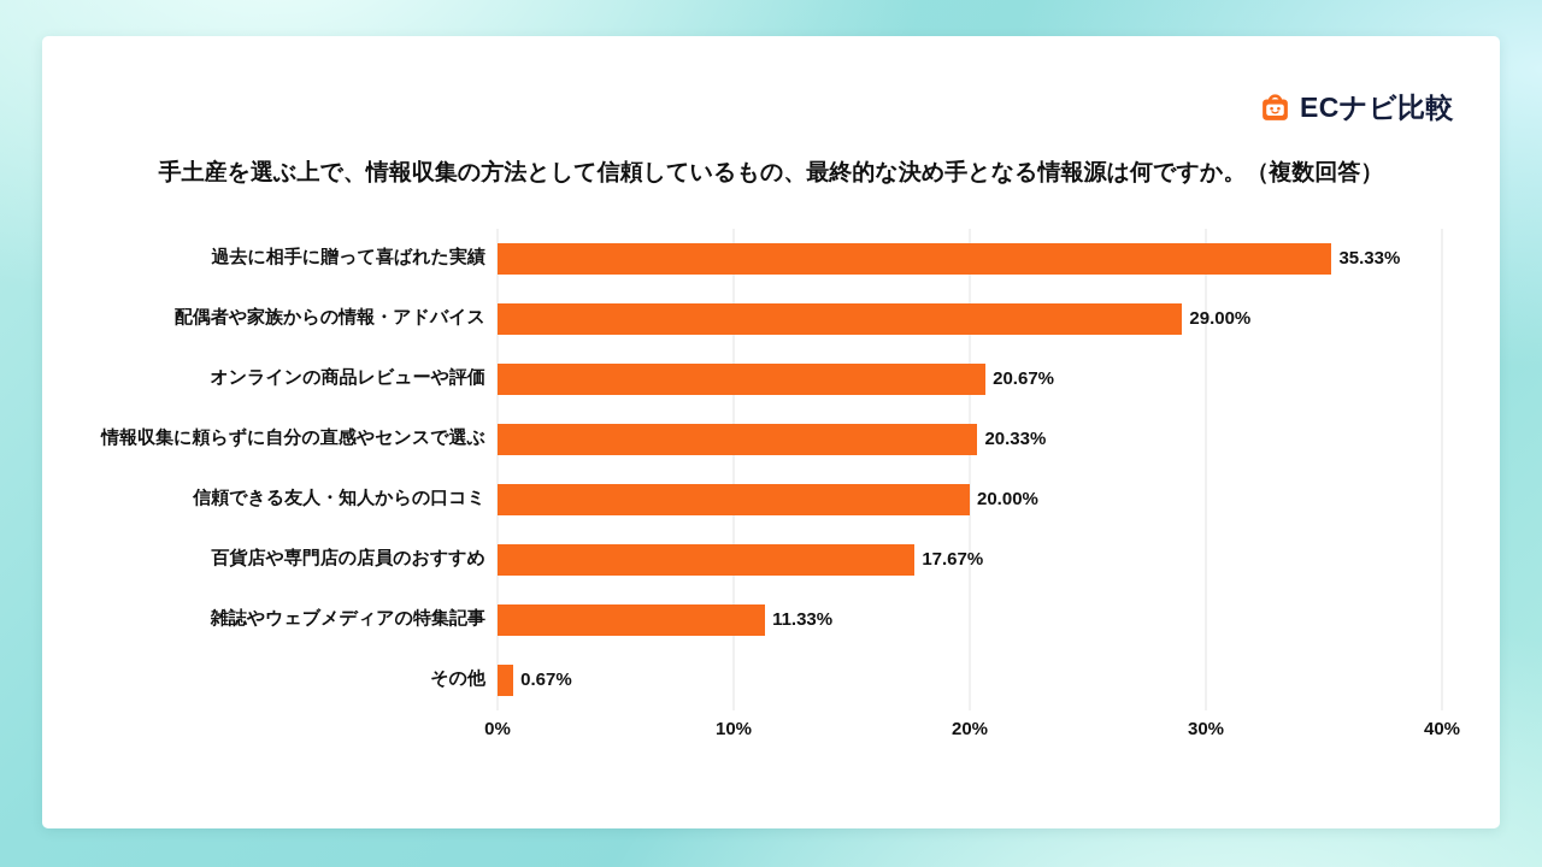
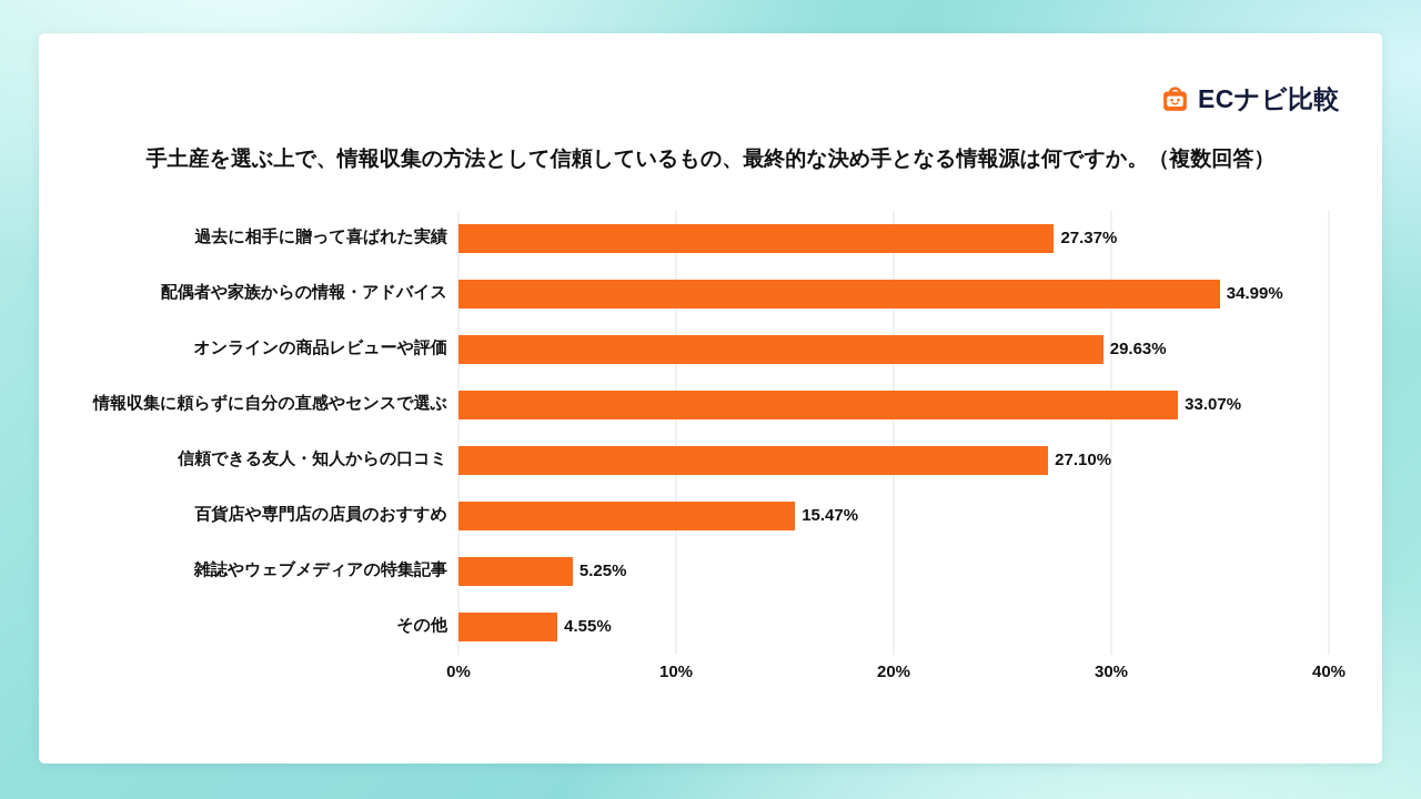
過去に相手に贈って喜ばれた実績: 35.33% -> 27.37%
配偶者や家族からの情報・アドバイス: 29.00% -> 34.99%
オンラインの商品レビューや評価: 20.67% -> 29.63%
情報収集に頼らずに自分の直感やセンスで選ぶ: 20.33% -> 33.07%
信頼できる友人・知人からの口コミ: 20.00% -> 27.10%
百貨店や専門店の店員のおすすめ: 17.67% -> 15.47%
雑誌やウェブメディアの特集記事: 11.33% -> 5.25%
その他: 0.67% -> 4.55%
